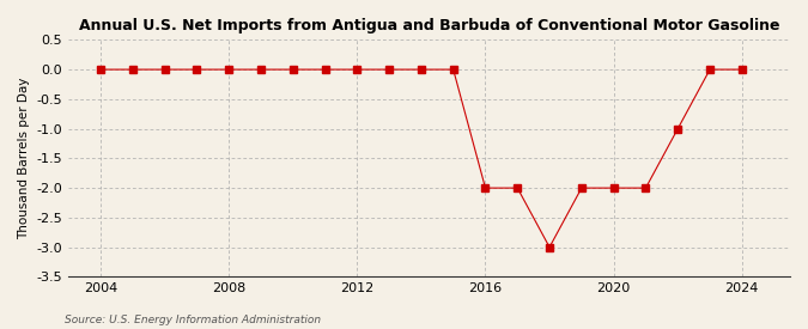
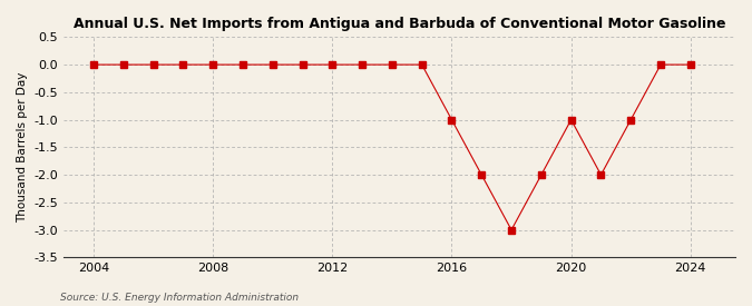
2016: -2 -> -1
2020: -2 -> -1
